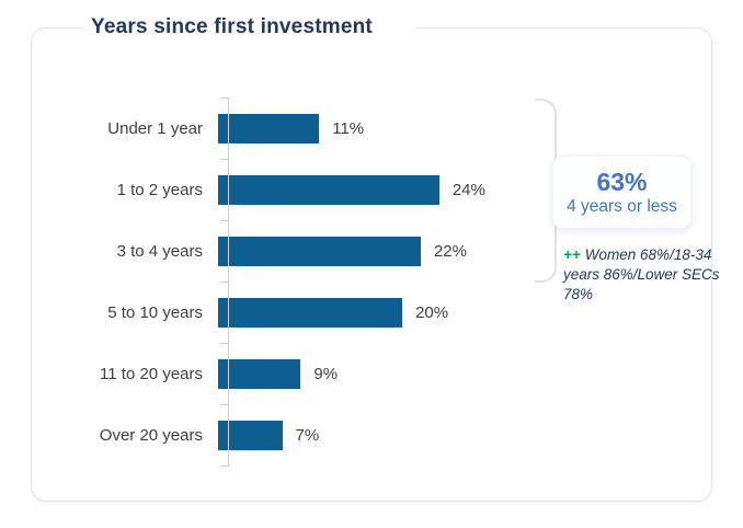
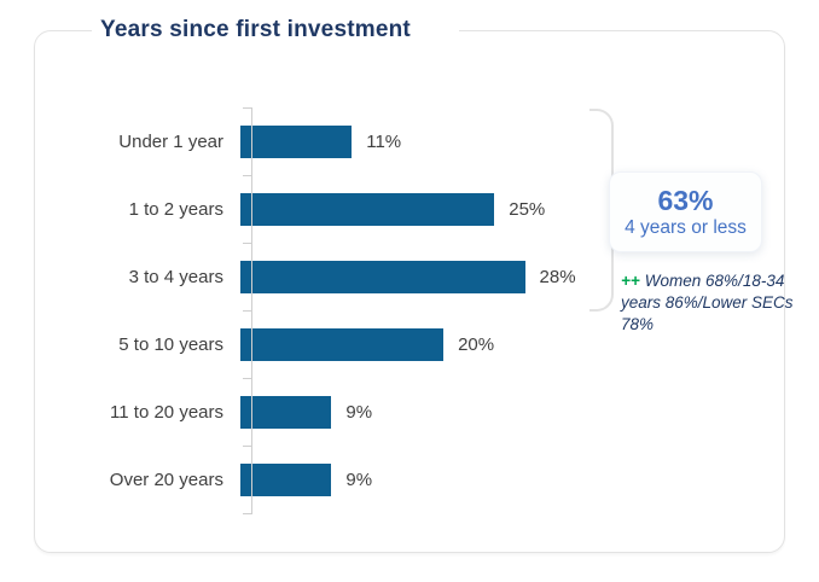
1 to 2 years: 24% -> 25%
3 to 4 years: 22% -> 28%
Over 20 years: 7% -> 9%
